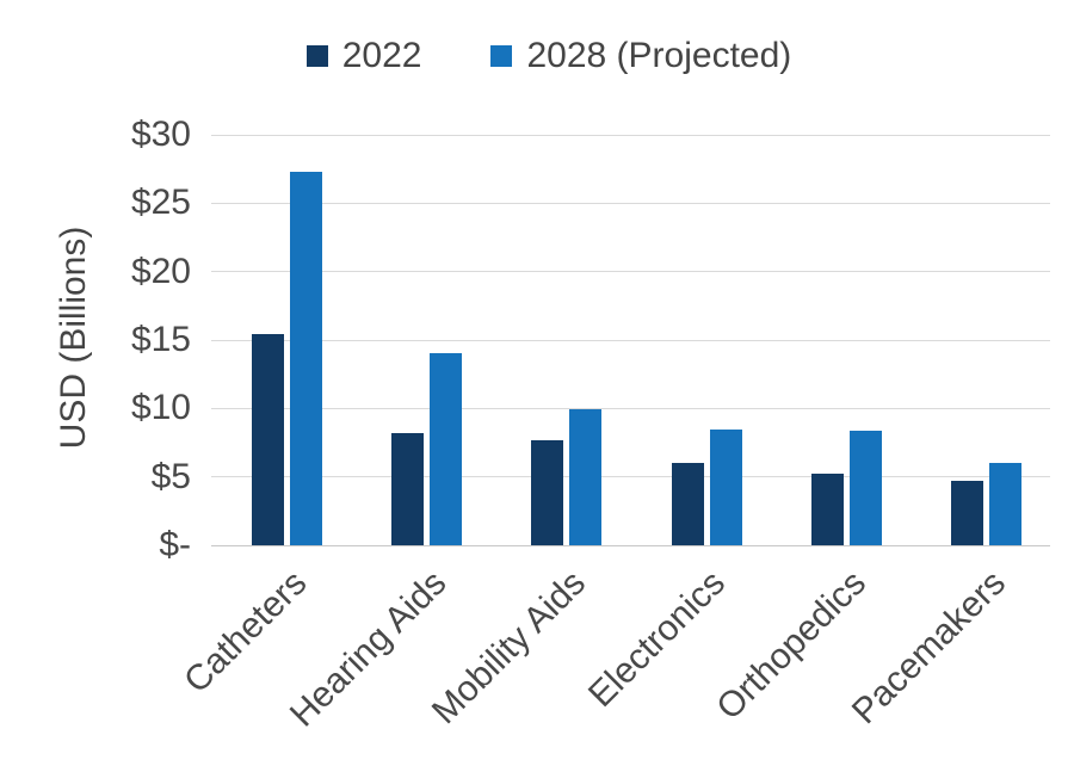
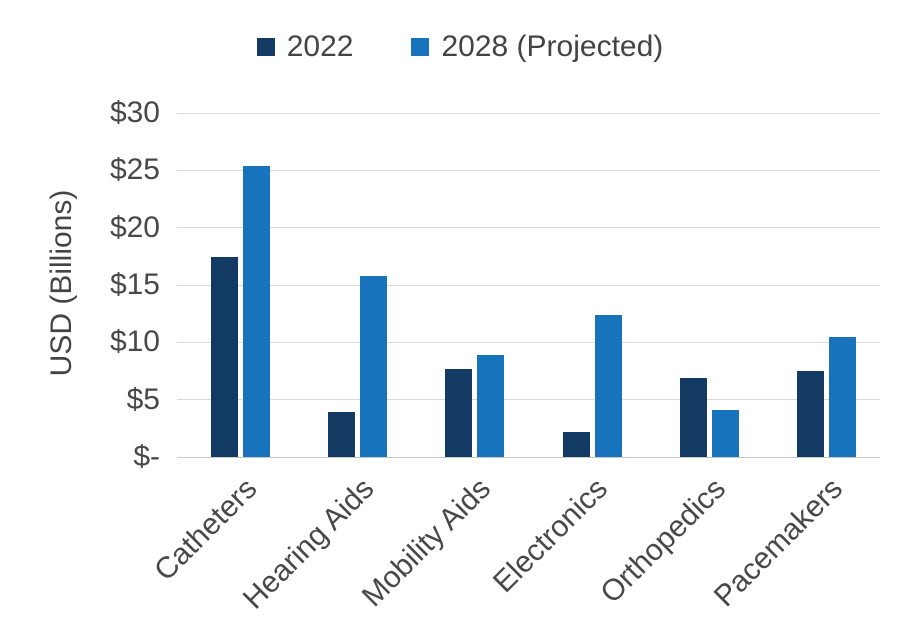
2022/Catheters: $15.4 -> $17.4
2028 (Projected)/Catheters: $27.3 -> $25.4
2022/Hearing Aids: $8.2 -> $3.9
2028 (Projected)/Hearing Aids: $14.0 -> $15.8
2028 (Projected)/Mobility Aids: $9.9 -> $8.9
2022/Electronics: $6.0 -> $2.2
2028 (Projected)/Electronics: $8.5 -> $12.4
2022/Orthopedics: $5.2 -> $6.9
2028 (Projected)/Orthopedics: $8.4 -> $4.1
2022/Pacemakers: $4.7 -> $7.5
2028 (Projected)/Pacemakers: $6.0 -> $10.5
